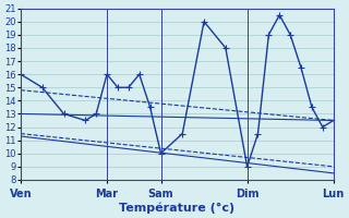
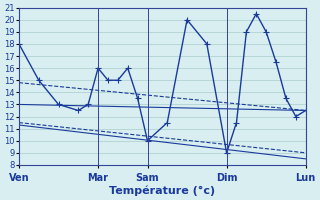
Ven: 16.0 -> 18.0
